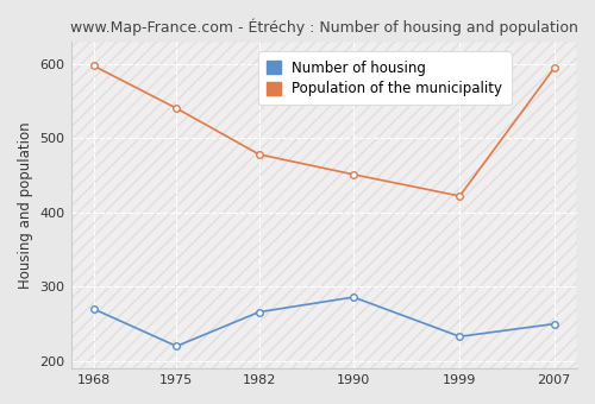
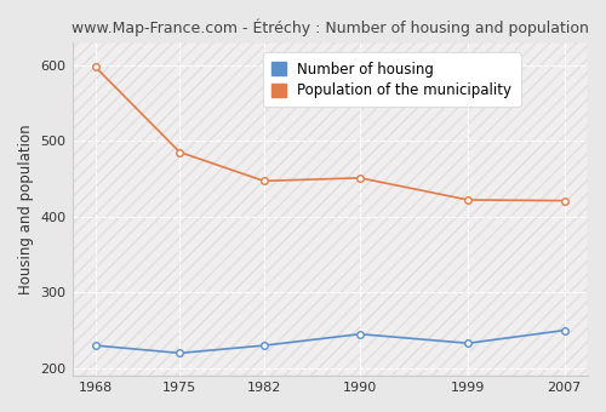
Number of housing/1968: 270 -> 230
Population of the municipality/1975: 540 -> 485
Number of housing/1982: 266 -> 230
Population of the municipality/1982: 478 -> 447
Number of housing/1990: 286 -> 245
Population of the municipality/2007: 594 -> 421
